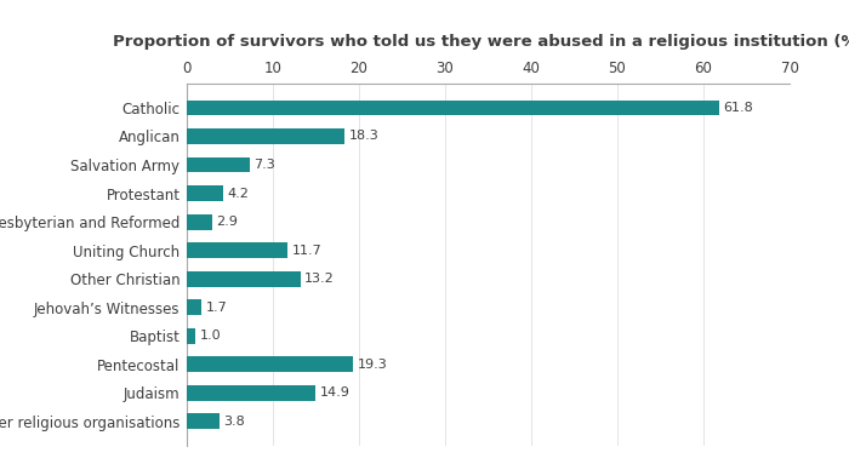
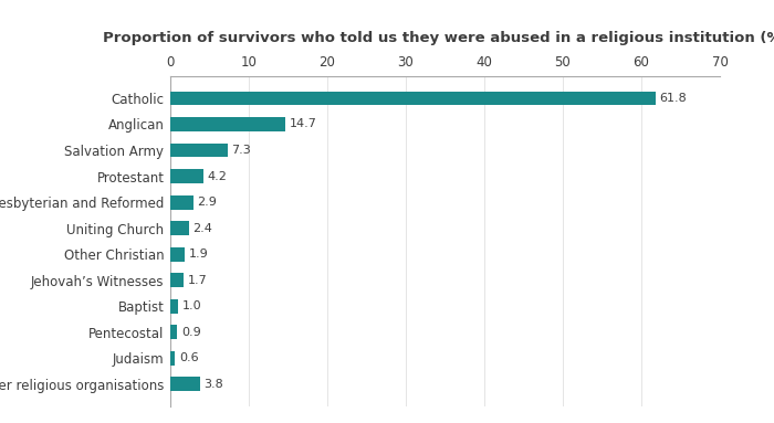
Anglican: 18.3 -> 14.7
Uniting Church: 11.7 -> 2.4
Other Christian: 13.2 -> 1.9
Pentecostal: 19.3 -> 0.9
Judaism: 14.9 -> 0.6
